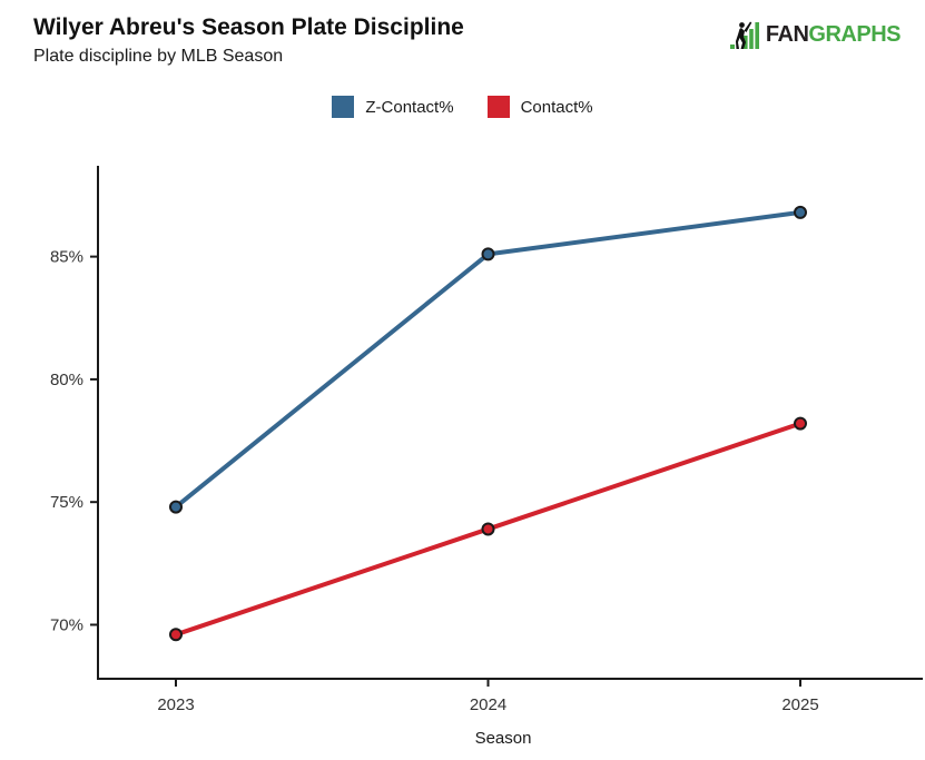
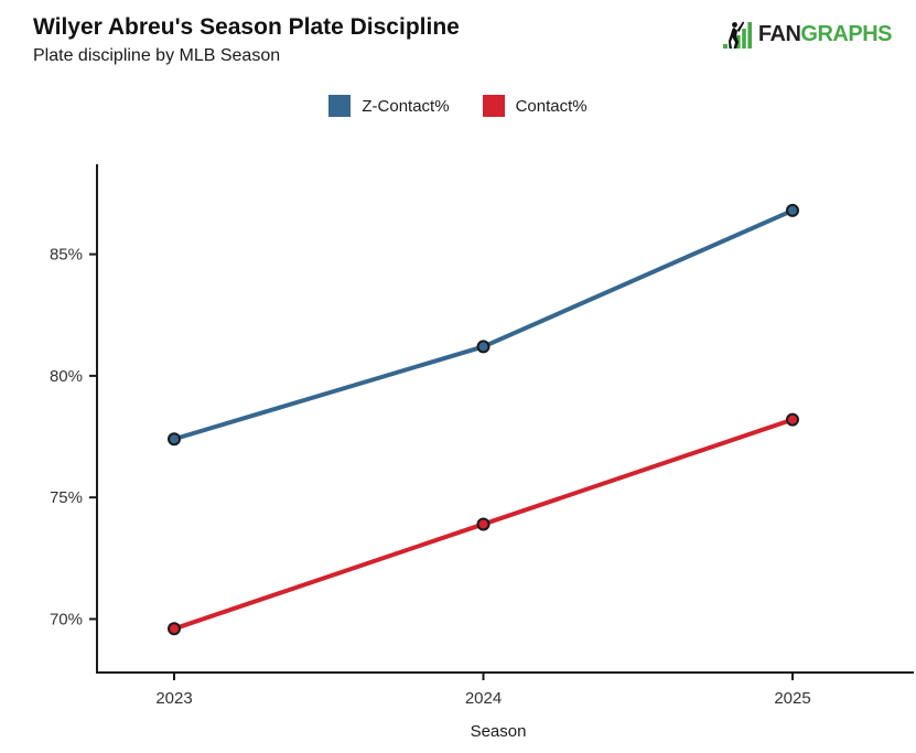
Z-Contact%/2023: 74.8% -> 77.4%
Z-Contact%/2024: 85.1% -> 81.2%
